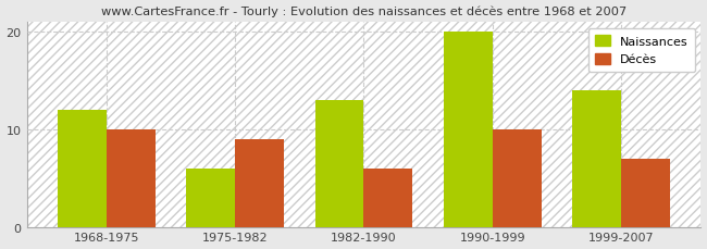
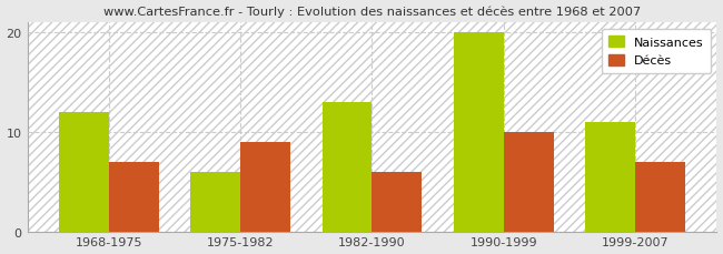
Décès/1968-1975: 10 -> 7
Naissances/1999-2007: 14 -> 11
